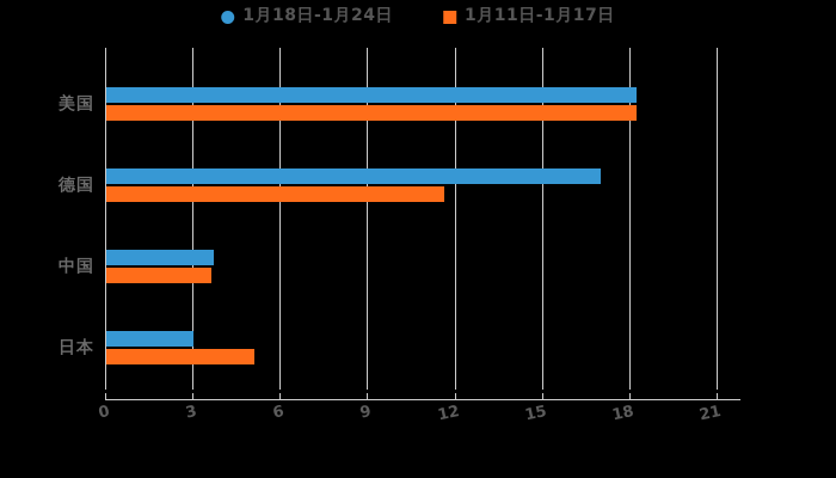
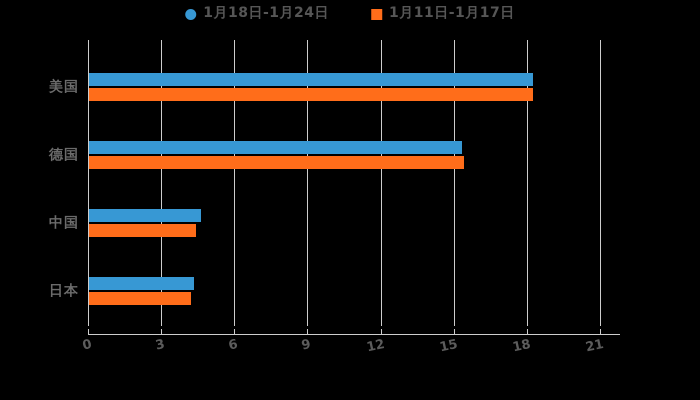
1月18日-1月24日/德国: 17.0 -> 15.3
1月11日-1月17日/德国: 11.6 -> 15.4
1月18日-1月24日/中国: 3.7 -> 4.6
1月11日-1月17日/中国: 3.6 -> 4.4
1月18日-1月24日/日本: 3.0 -> 4.3
1月11日-1月17日/日本: 5.1 -> 4.2
